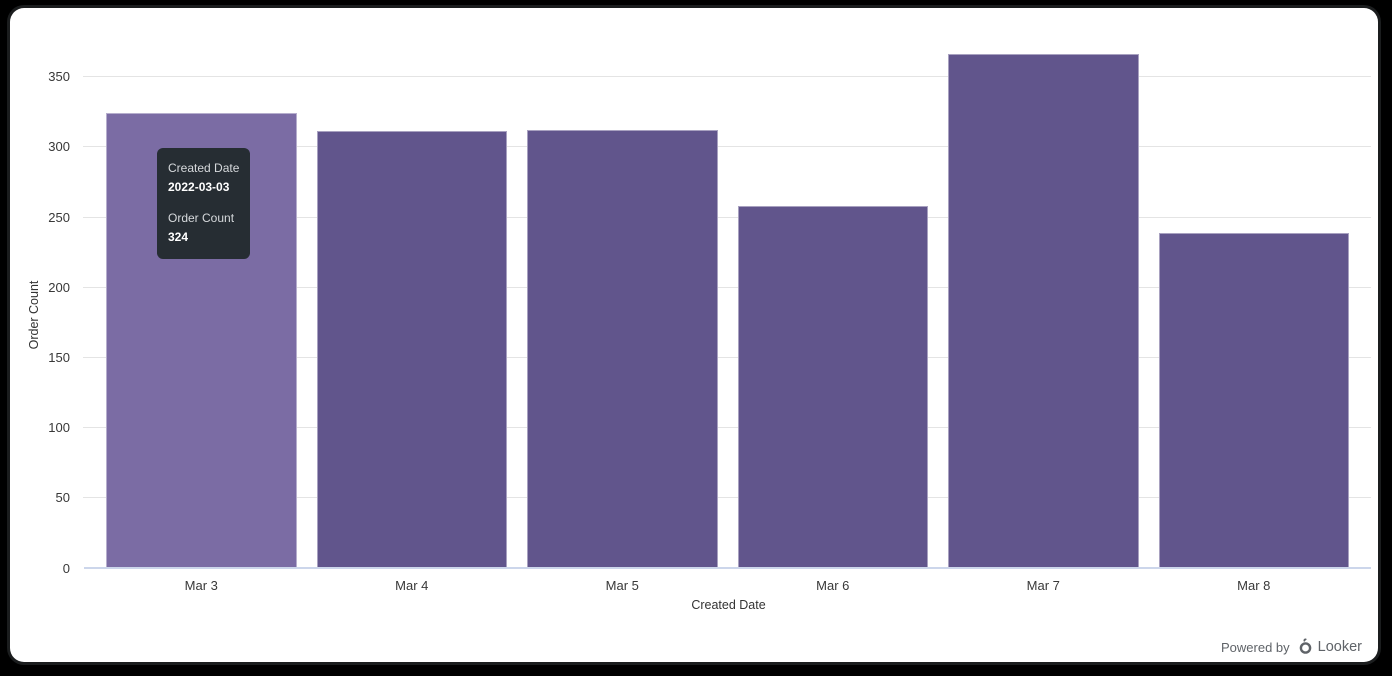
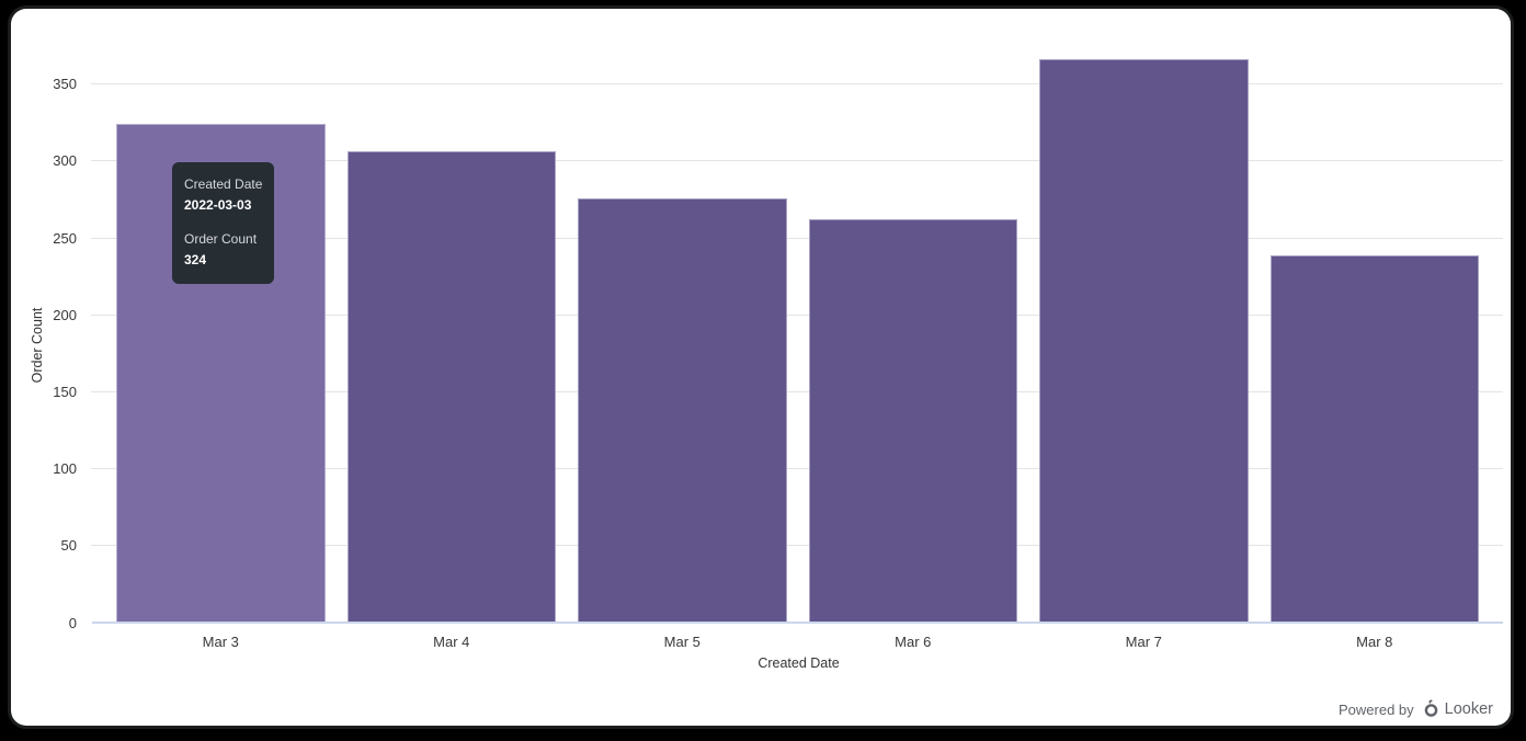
Mar 4: 311 -> 306
Mar 5: 312 -> 276
Mar 6: 258 -> 262
